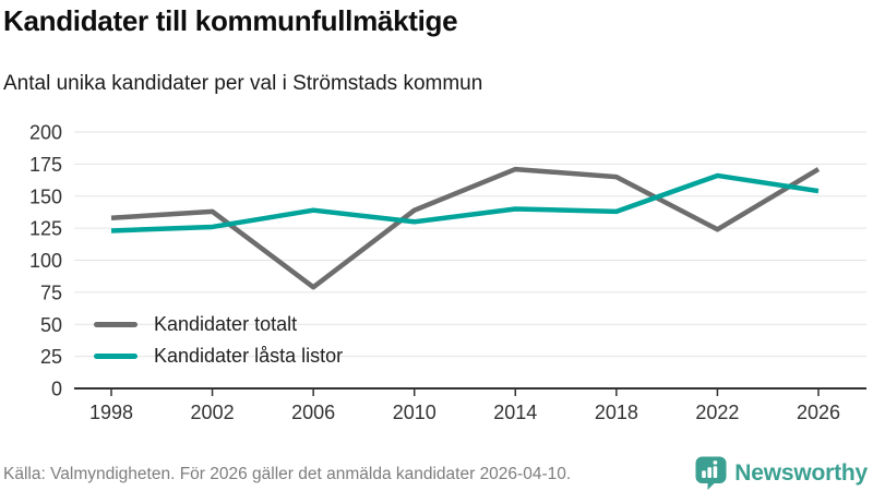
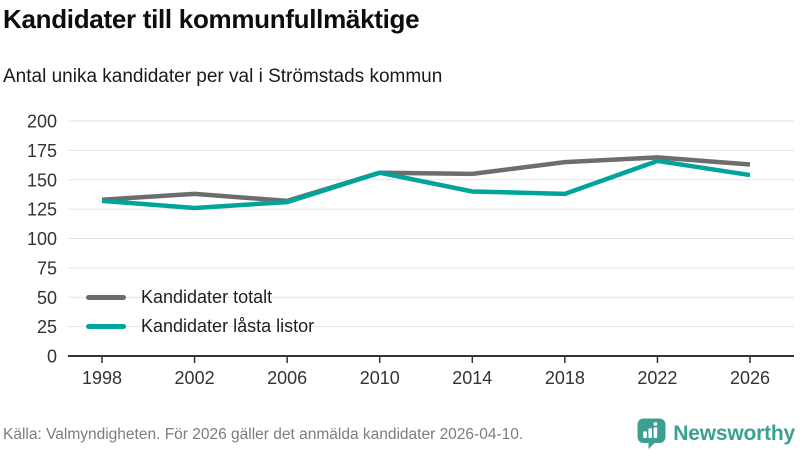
Kandidater låsta listor/1998: 123 -> 132
Kandidater totalt/2006: 79 -> 132
Kandidater låsta listor/2006: 139 -> 131
Kandidater totalt/2010: 139 -> 156
Kandidater låsta listor/2010: 130 -> 156
Kandidater totalt/2014: 171 -> 155
Kandidater totalt/2022: 124 -> 169
Kandidater totalt/2026: 171 -> 163
